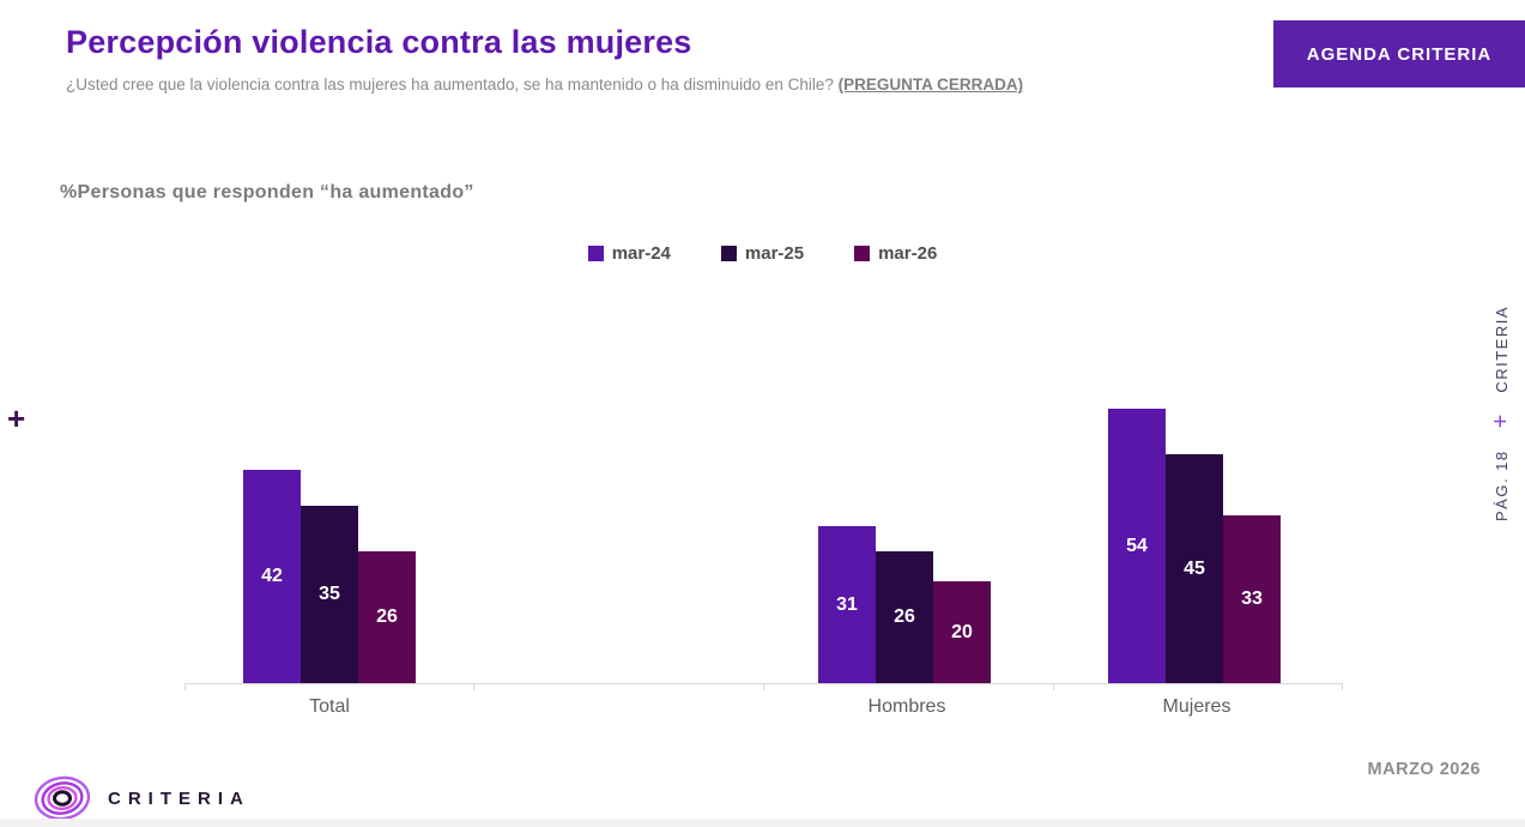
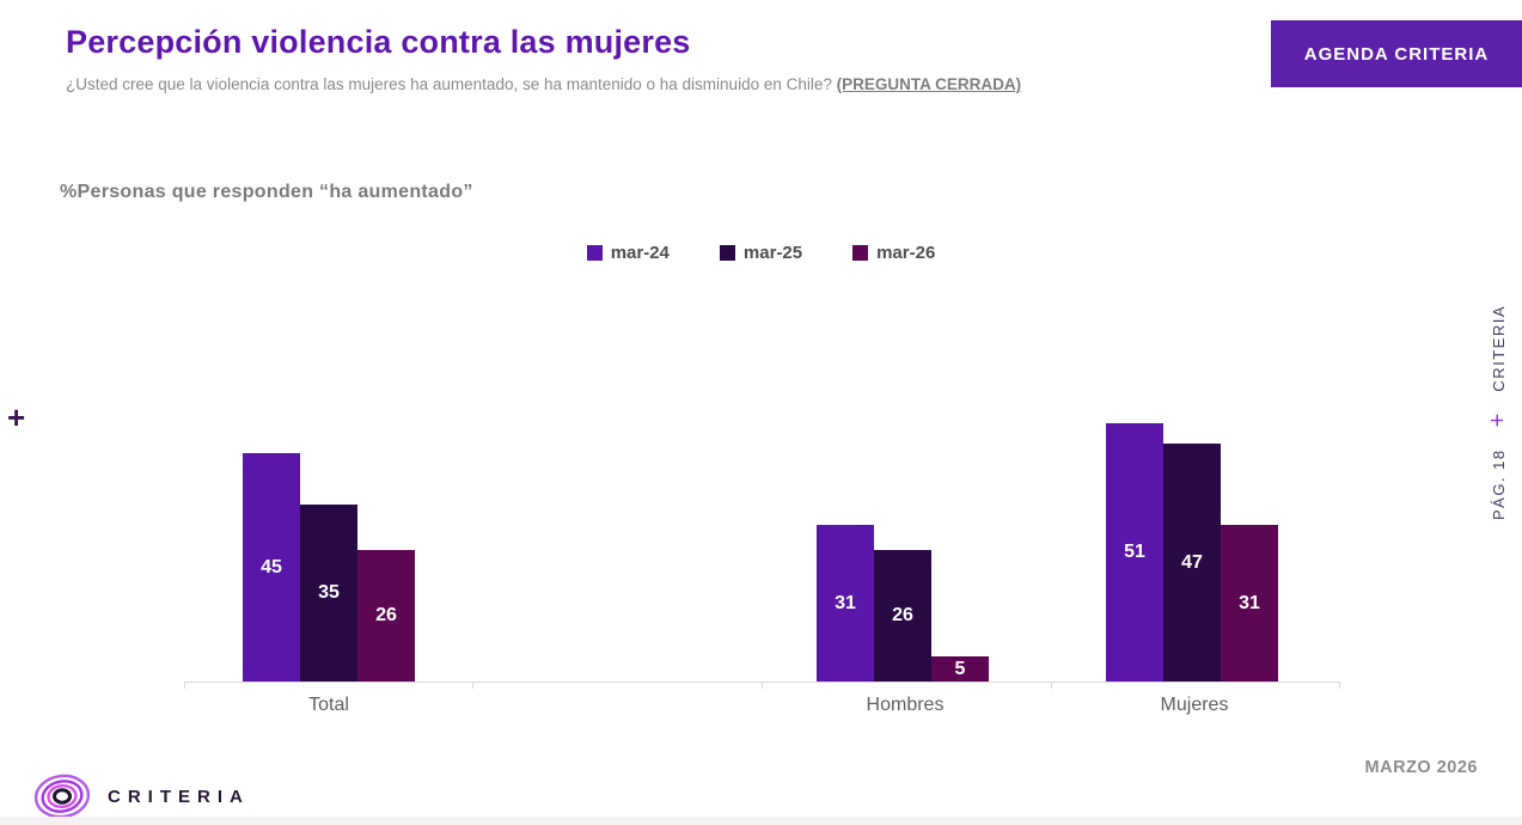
mar-24/Total: 42 -> 45
mar-26/Hombres: 20 -> 5
mar-24/Mujeres: 54 -> 51
mar-25/Mujeres: 45 -> 47
mar-26/Mujeres: 33 -> 31
